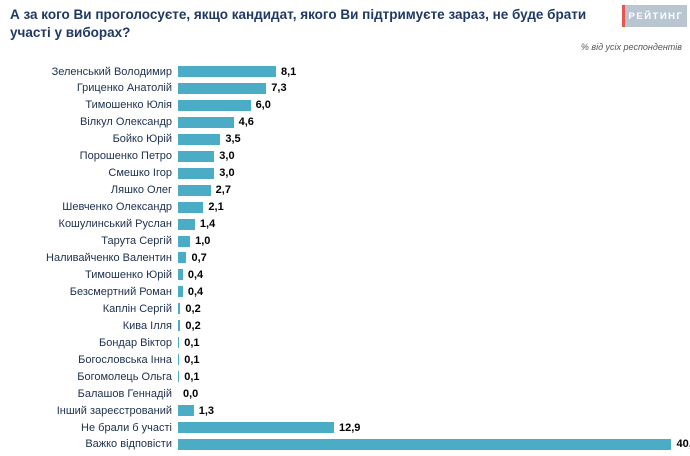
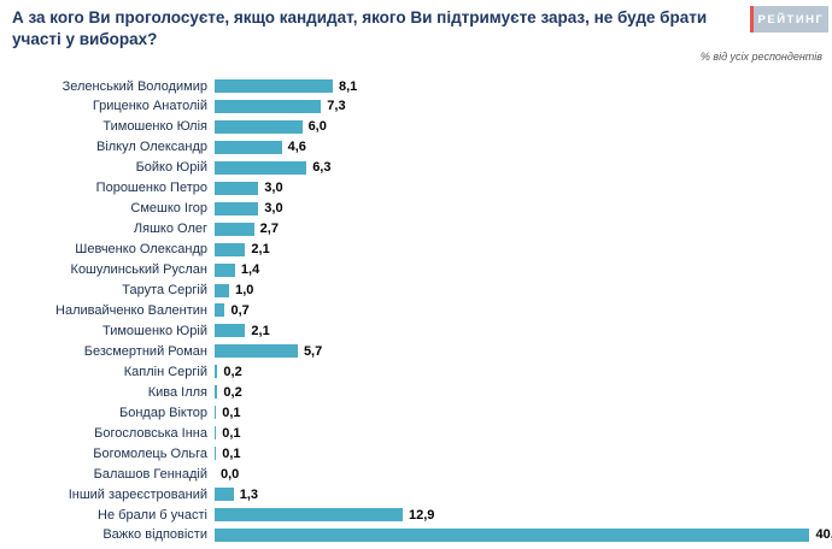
Бойко Юрій: 3,5 -> 6,3
Тимошенко Юрій: 0,4 -> 2,1
Безсмертний Роман: 0,4 -> 5,7
